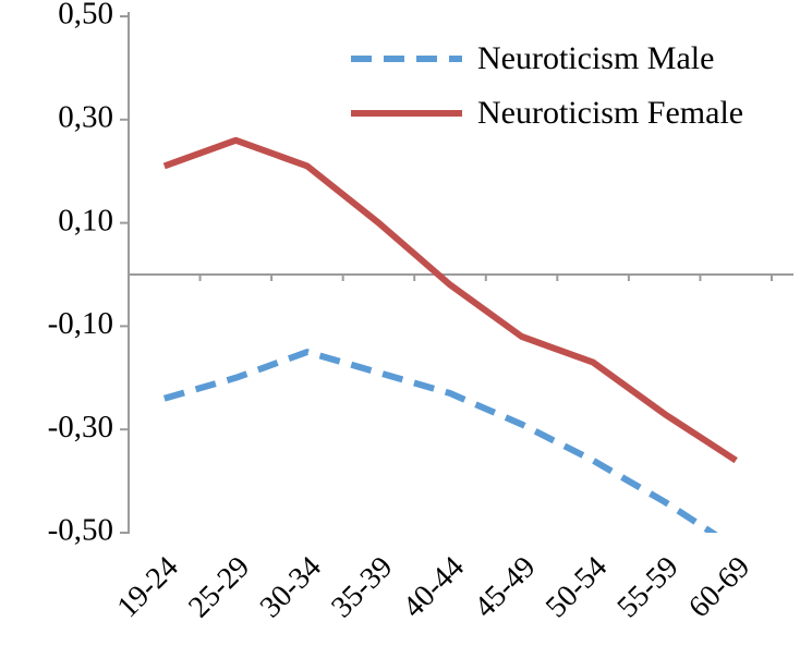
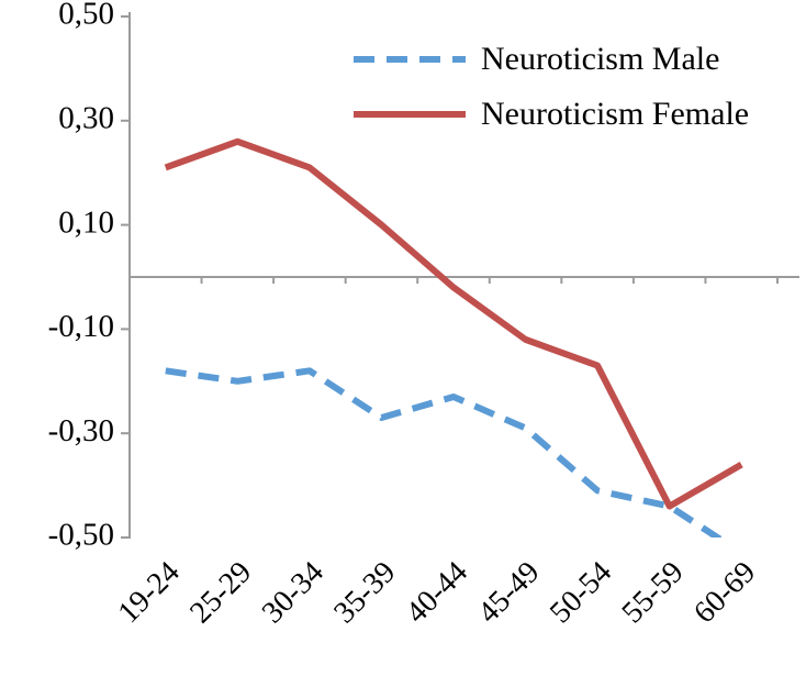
Neuroticism Male/19-24: -0,24 -> -0,18
Neuroticism Male/30-34: -0,15 -> -0,18
Neuroticism Male/35-39: -0,19 -> -0,27
Neuroticism Male/50-54: -0,36 -> -0,41
Neuroticism Female/55-59: -0,27 -> -0,44
